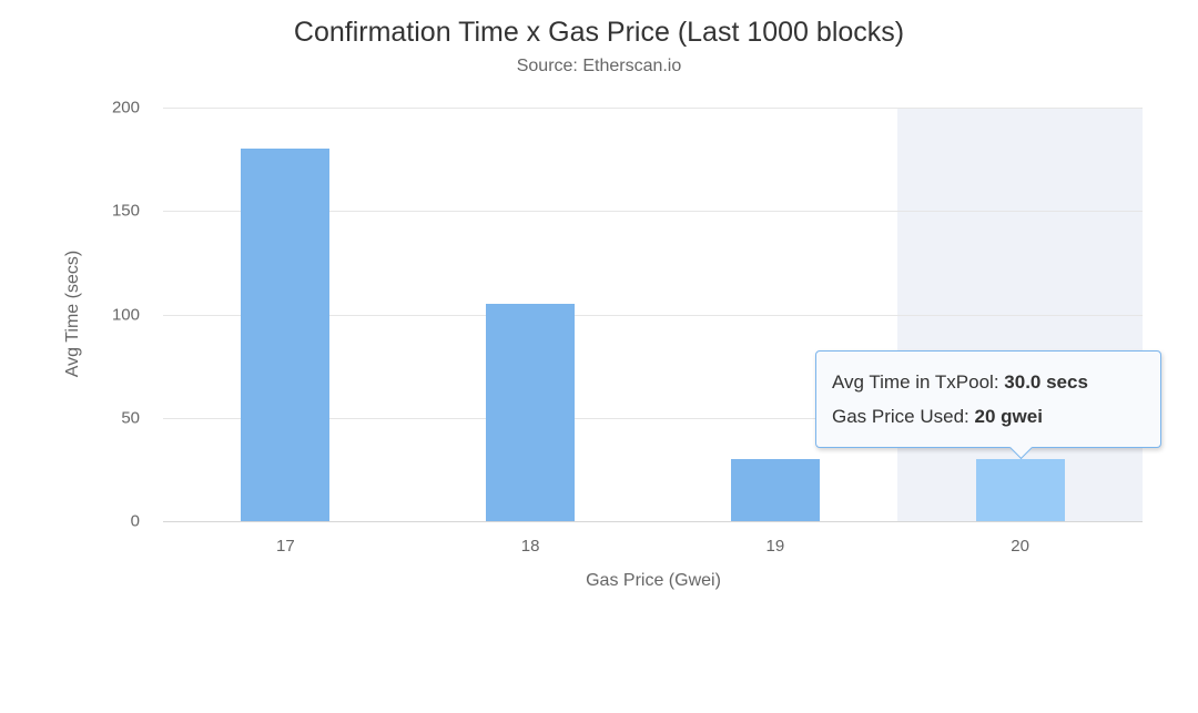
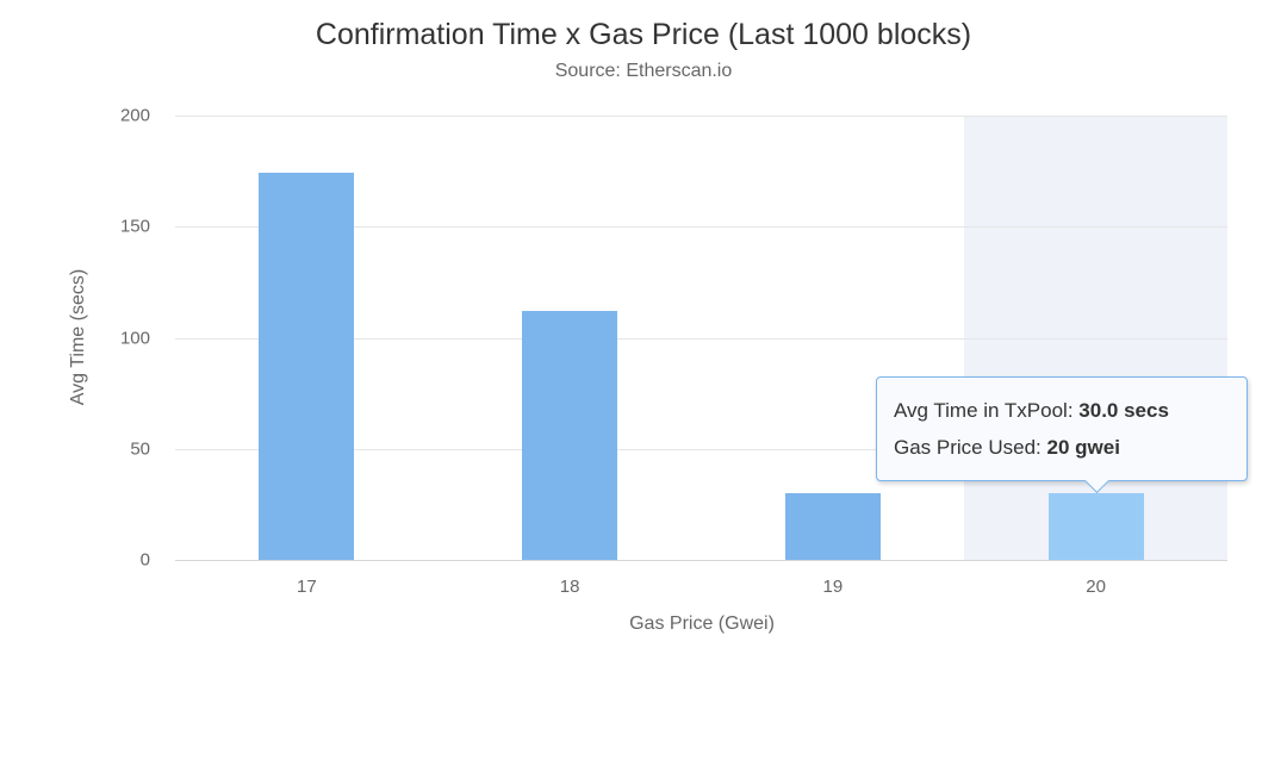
17: 180 -> 174
18: 105 -> 112
